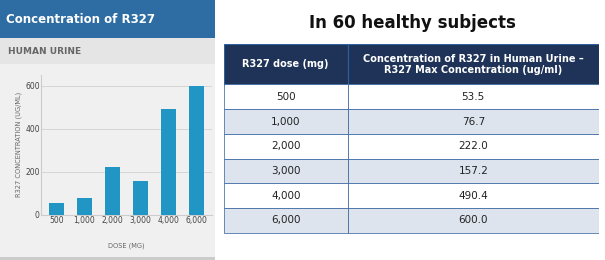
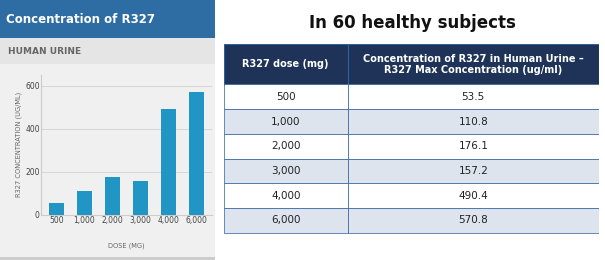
1,000: 76.7 -> 110.8
2,000: 222.0 -> 176.1
6,000: 600.0 -> 570.8
